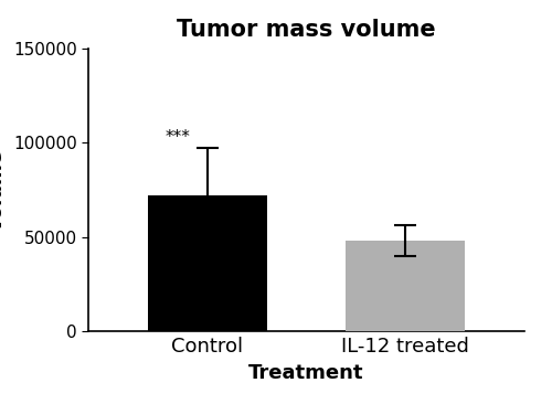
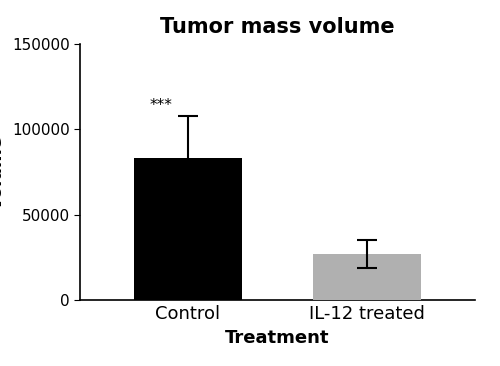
Control: 72000 -> 83000
IL-12 treated: 48000 -> 27000
